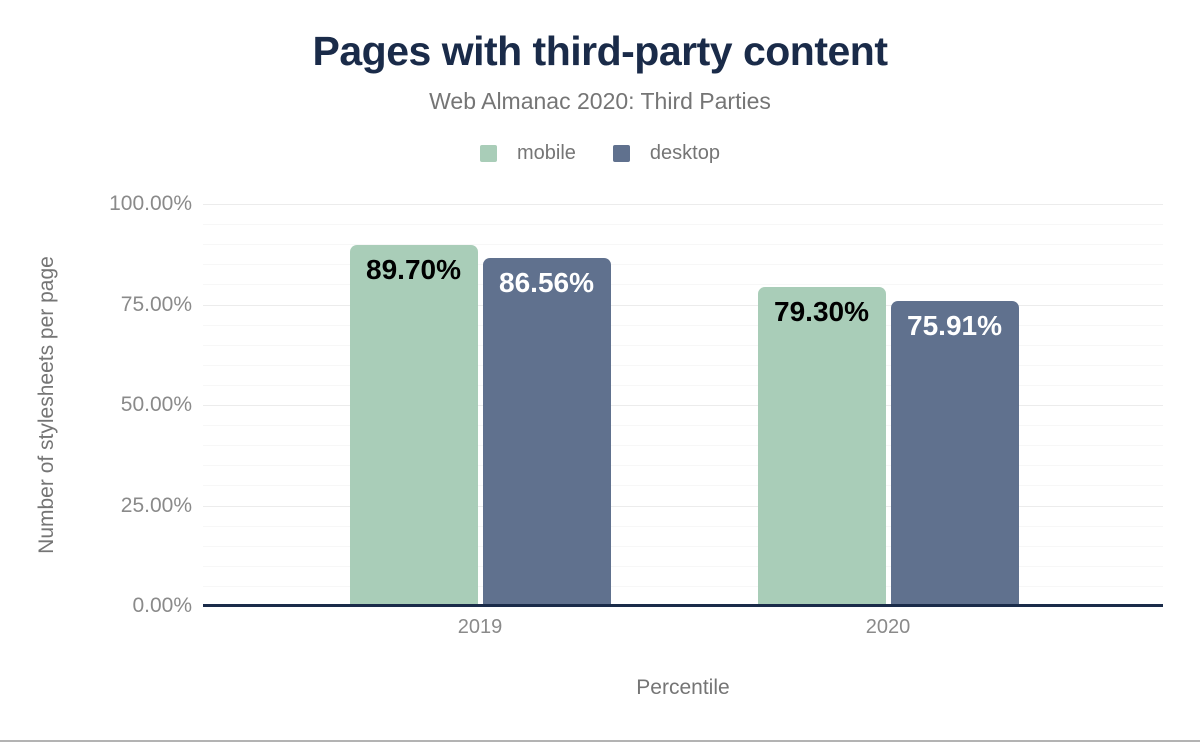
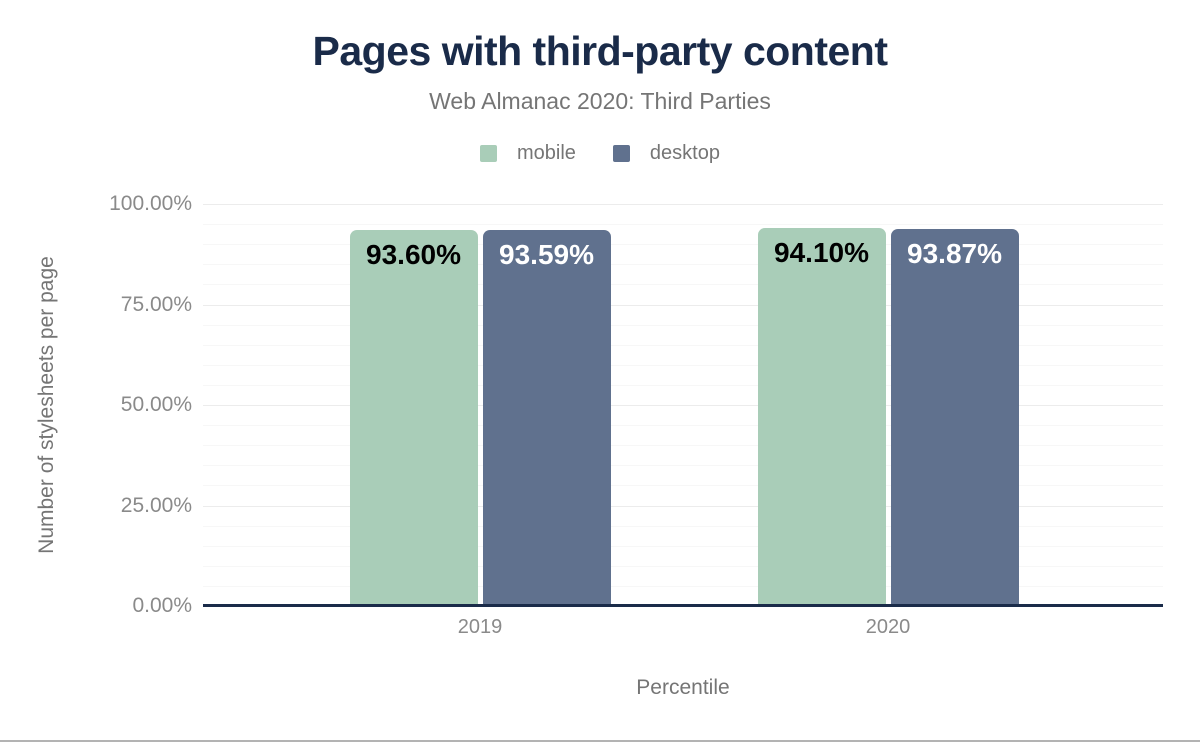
mobile/2019: 89.70% -> 93.60%
desktop/2019: 86.56% -> 93.59%
mobile/2020: 79.30% -> 94.10%
desktop/2020: 75.91% -> 93.87%
